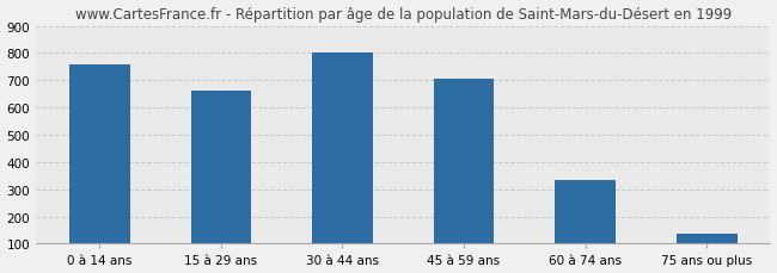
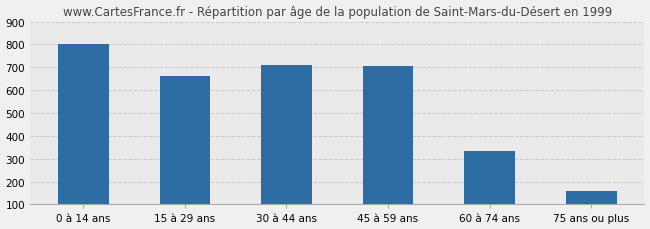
0 à 14 ans: 760 -> 800
30 à 44 ans: 800 -> 710
75 ans ou plus: 135 -> 160
